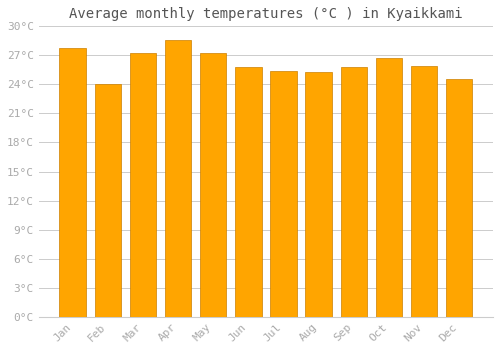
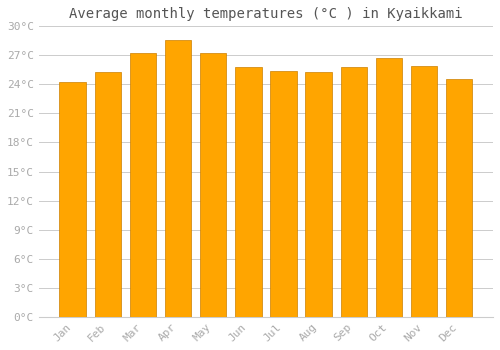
Jan: 27.8°C -> 24.2°C
Feb: 24.0°C -> 25.3°C
